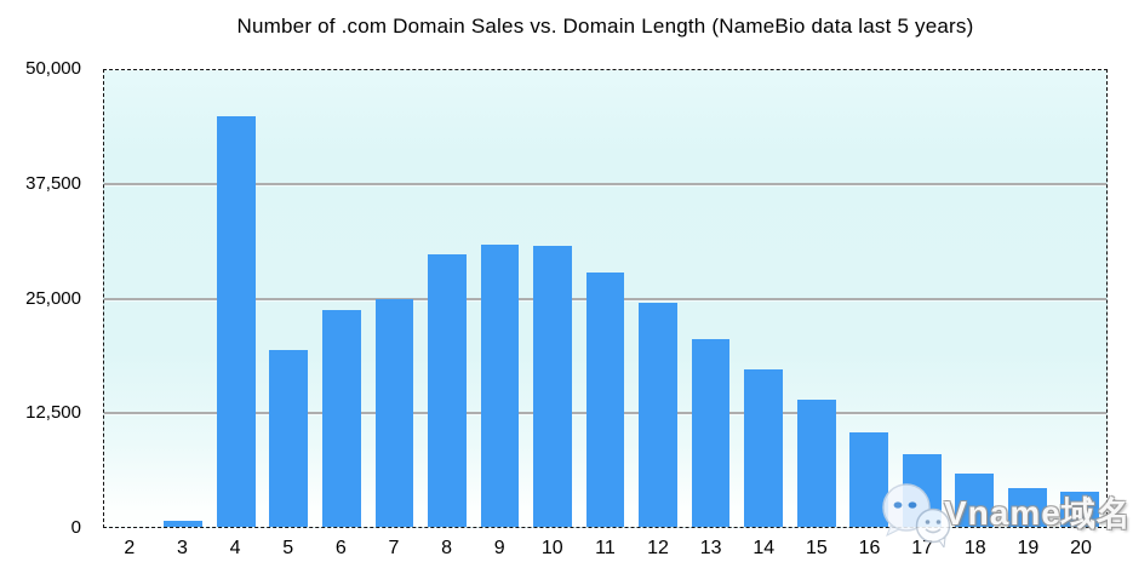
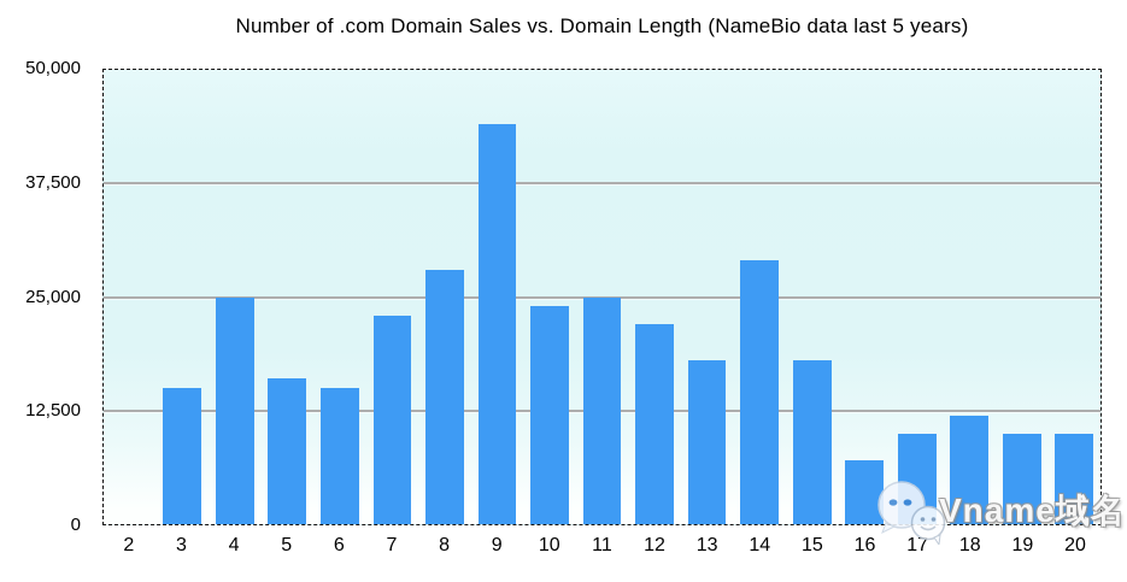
3: 1000 -> 15000
4: 45000 -> 25000
5: 19000 -> 16000
6: 24000 -> 15000
7: 25000 -> 23000
8: 30000 -> 28000
9: 31000 -> 44000
10: 31000 -> 24000
11: 28000 -> 25000
12: 25000 -> 22000
13: 20000 -> 18000
14: 17000 -> 29000
15: 14000 -> 18000
16: 10000 -> 7000
17: 8000 -> 10000
18: 6000 -> 12000
19: 4000 -> 10000
20: 4000 -> 10000
